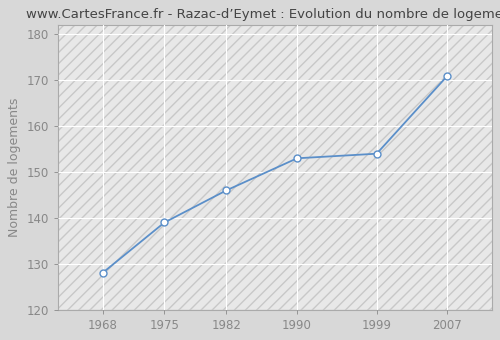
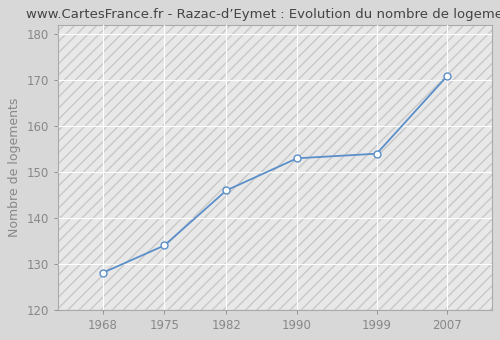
1975: 139 -> 134
